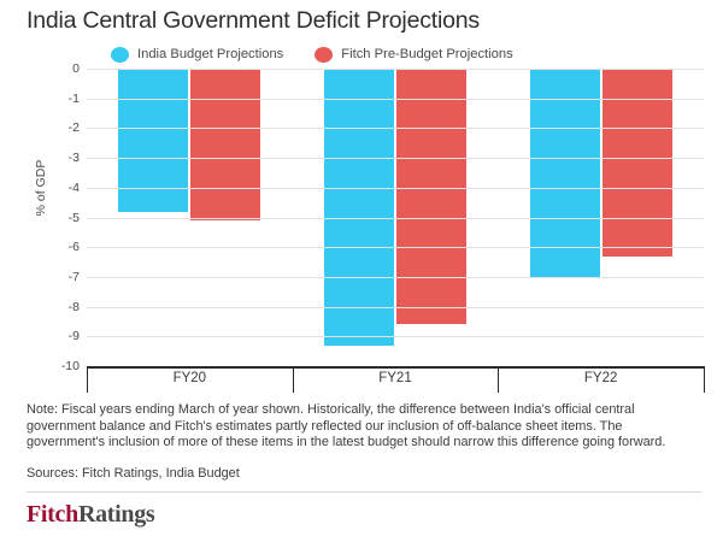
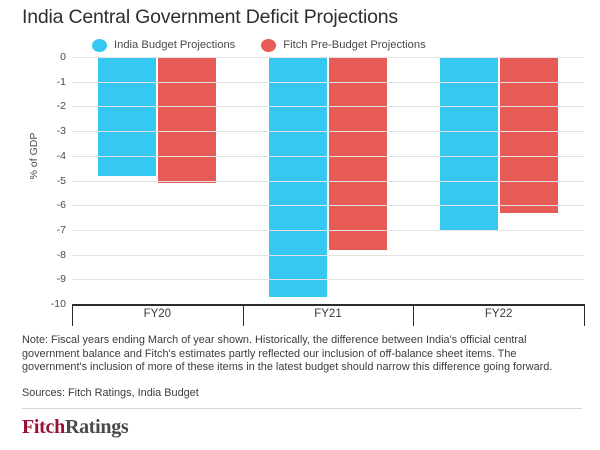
India Budget Projections/FY21: -9.3 -> -9.7
Fitch Pre-Budget Projections/FY21: -8.6 -> -7.8
